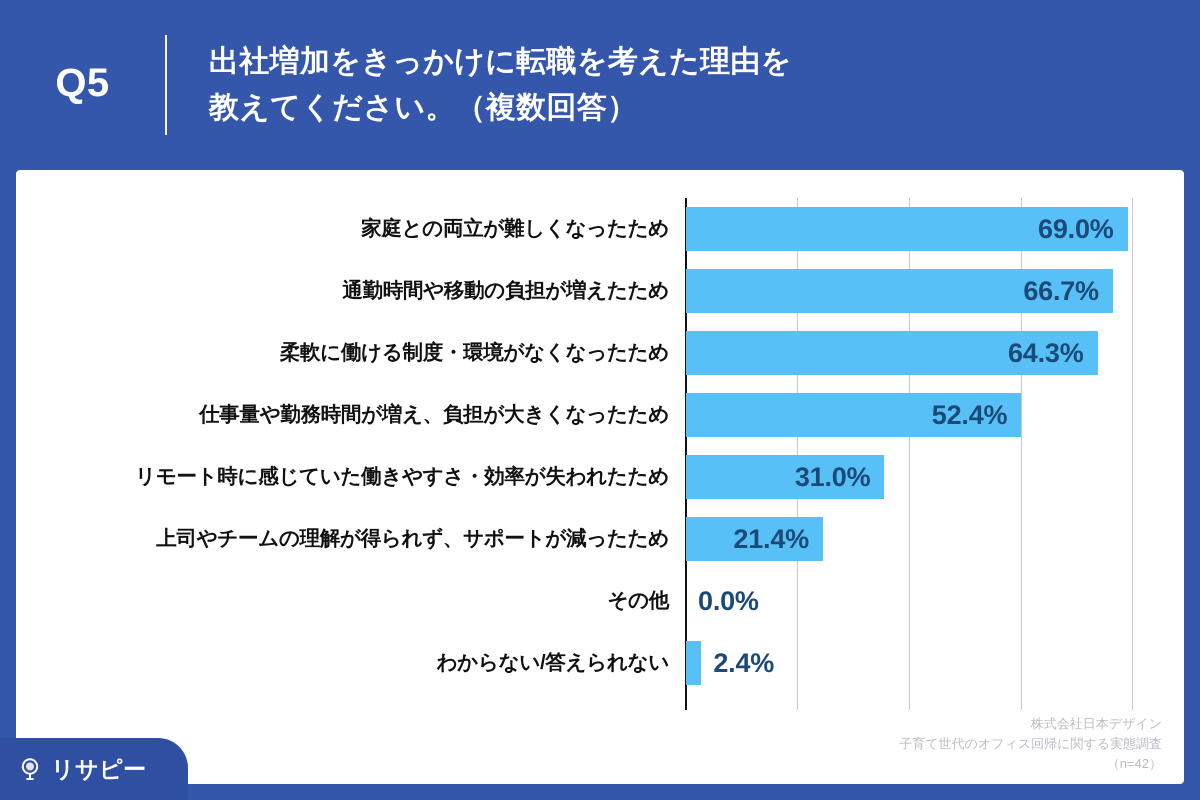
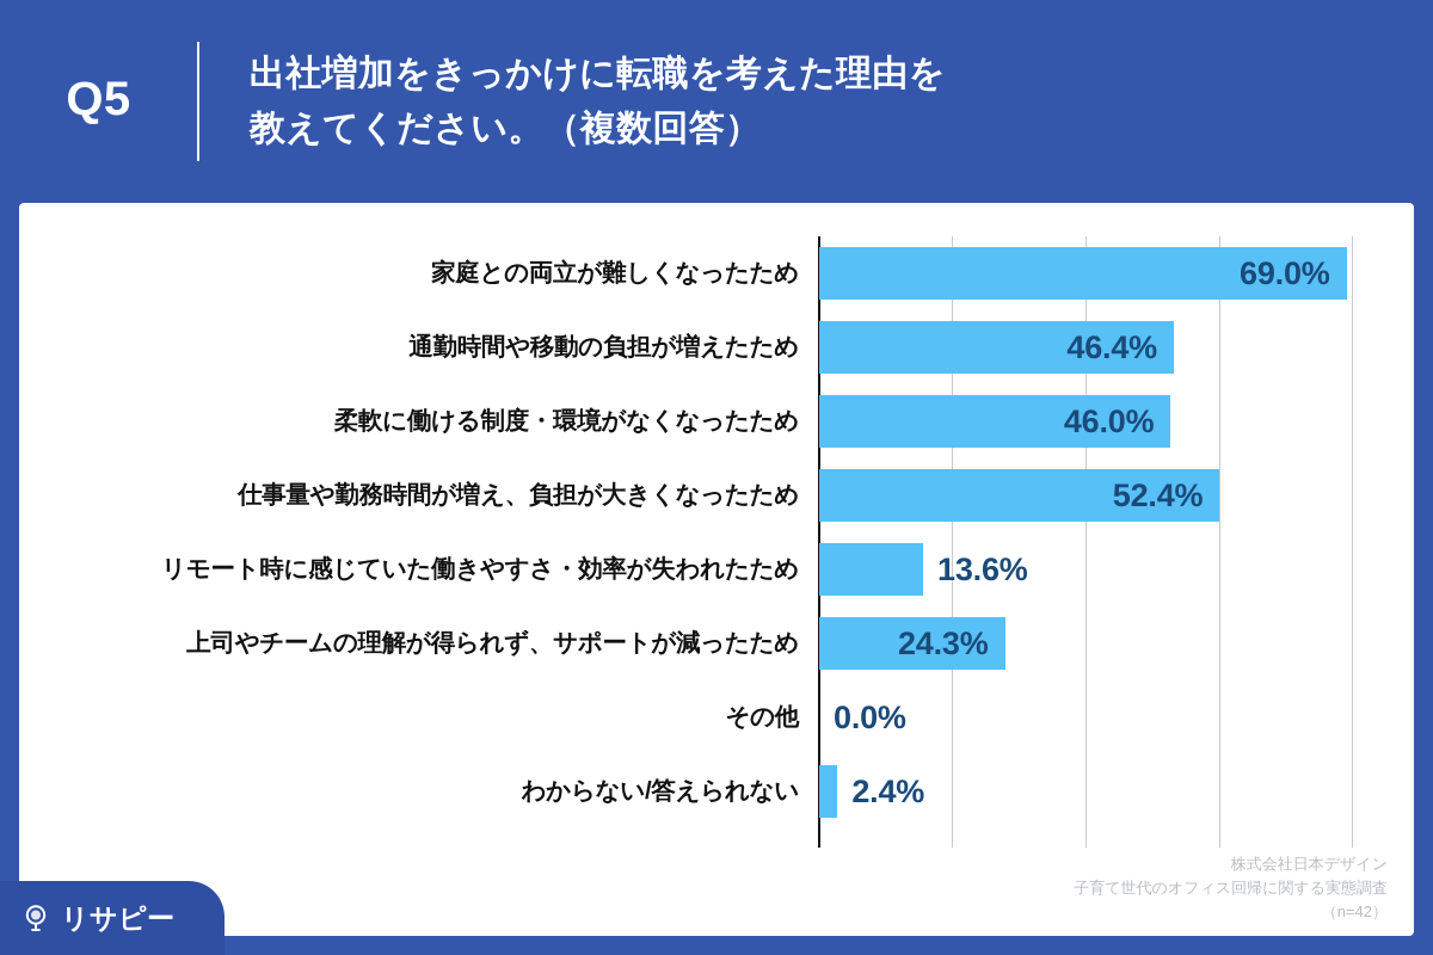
通勤時間や移動の負担が増えたため: 66.7% -> 46.4%
柔軟に働ける制度・環境がなくなったため: 64.3% -> 46.0%
リモート時に感じていた働きやすさ・効率が失われたため: 31.0% -> 13.6%
上司やチームの理解が得られず、サポートが減ったため: 21.4% -> 24.3%
